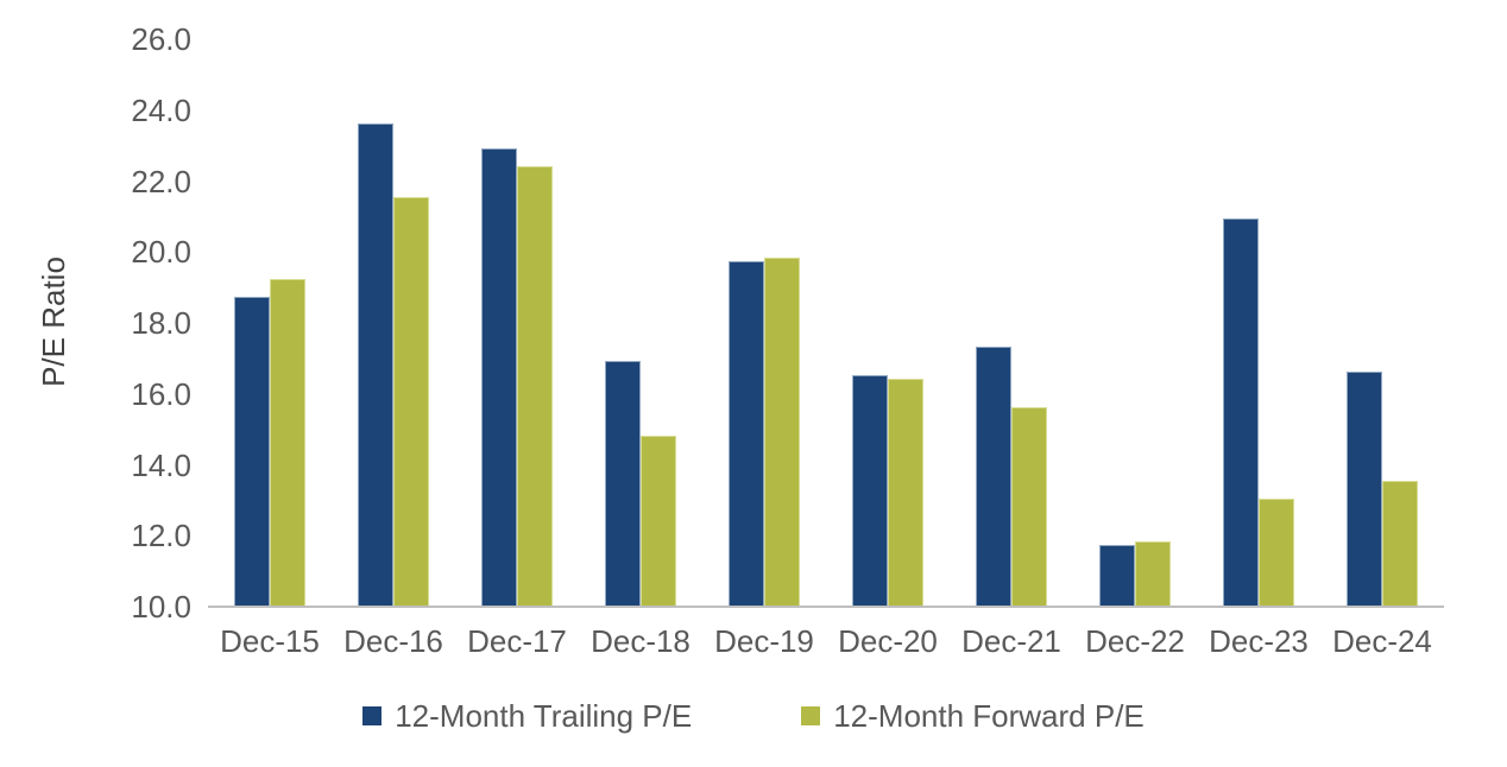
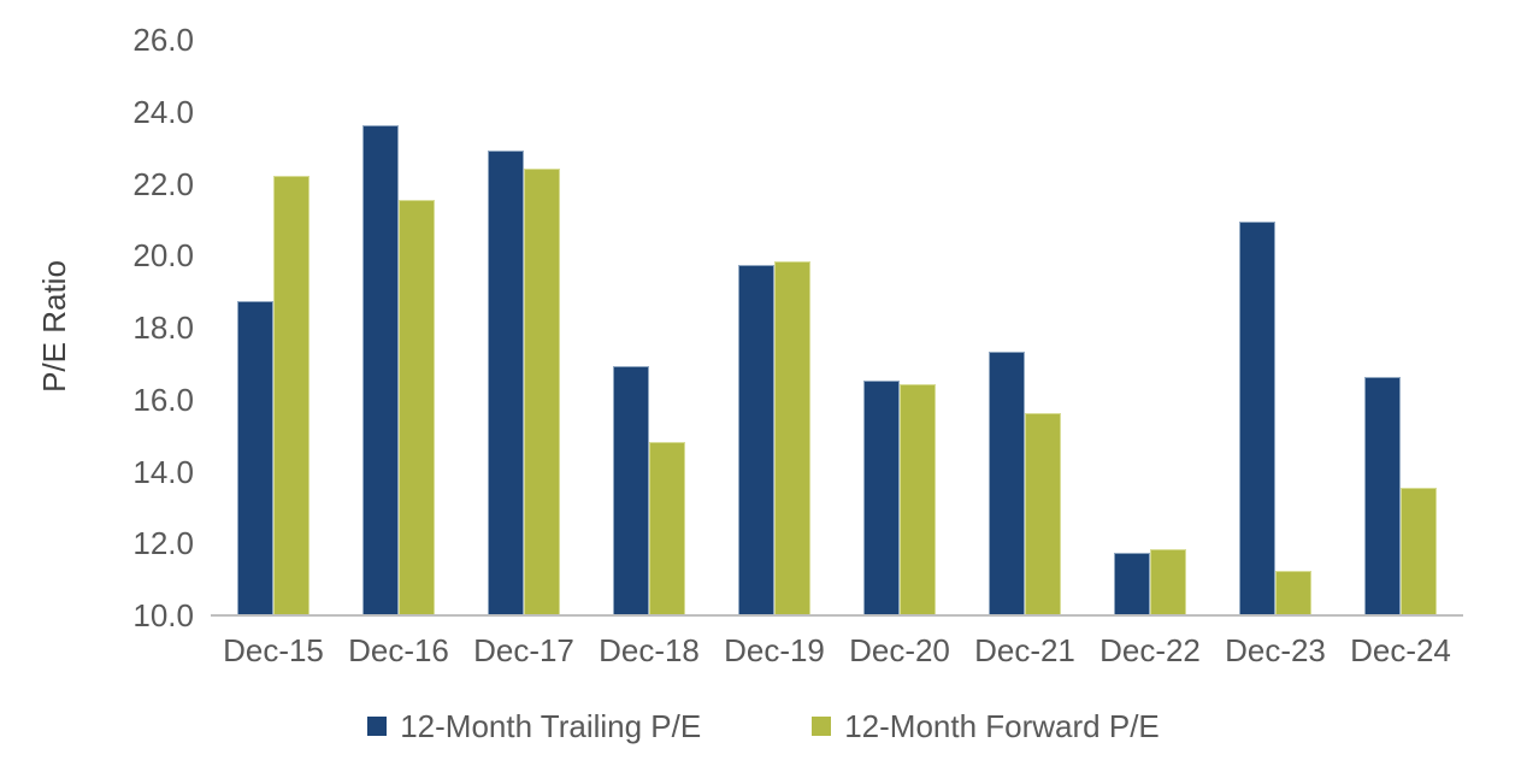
12-Month Forward P/E/Dec-15: 19.2 -> 22.2
12-Month Forward P/E/Dec-23: 13.0 -> 11.2
